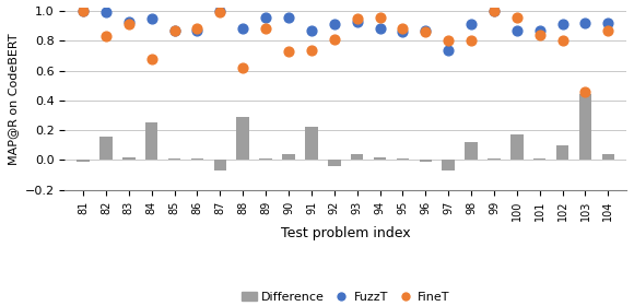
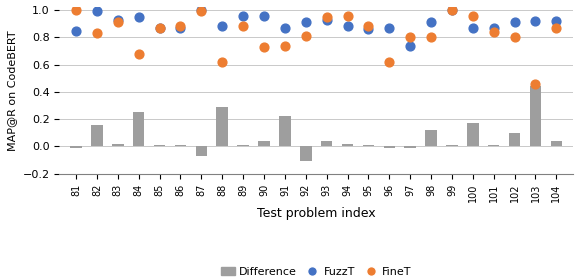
FuzzT/81: 1.00 -> 0.85
Difference/92: -0.04 -> -0.11
FineT/96: 0.86 -> 0.62
Difference/97: -0.07 -> -0.01
